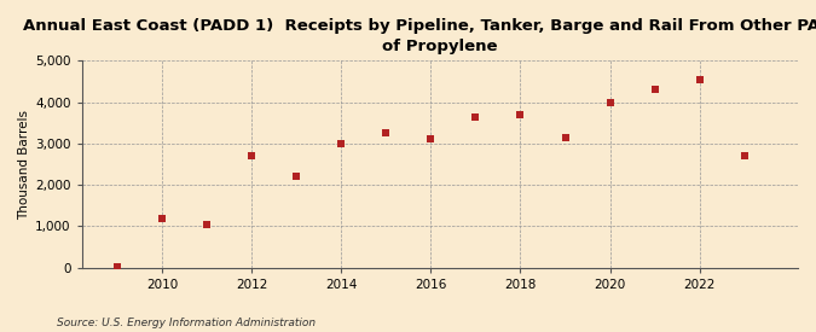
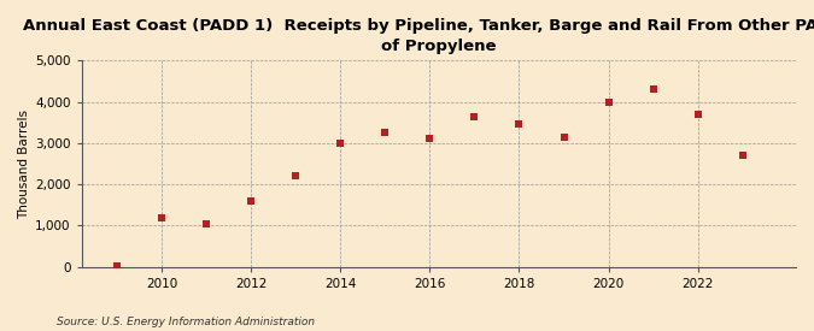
2012: 2,700 -> 1,600
2018: 3,700 -> 3,450
2022: 4,550 -> 3,700
